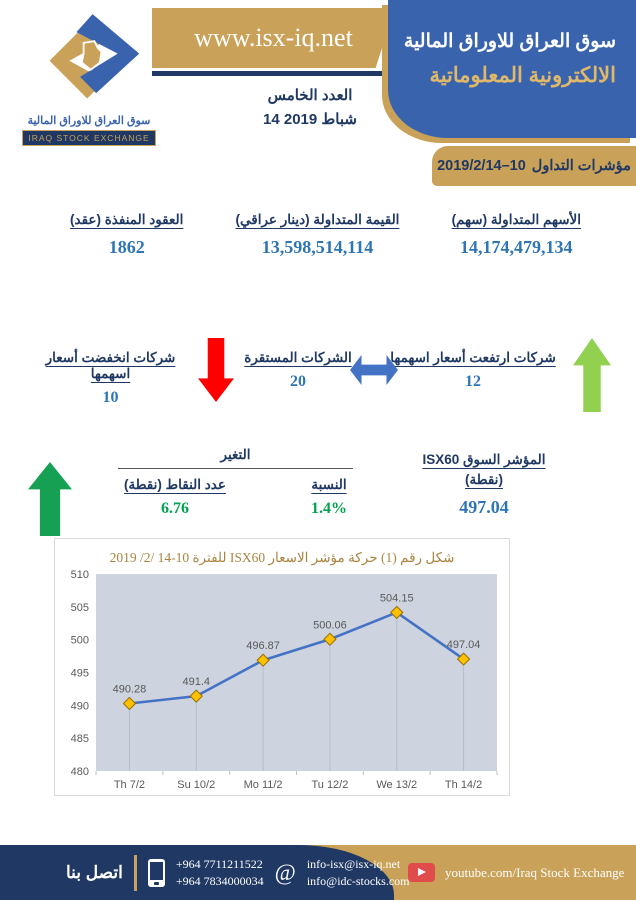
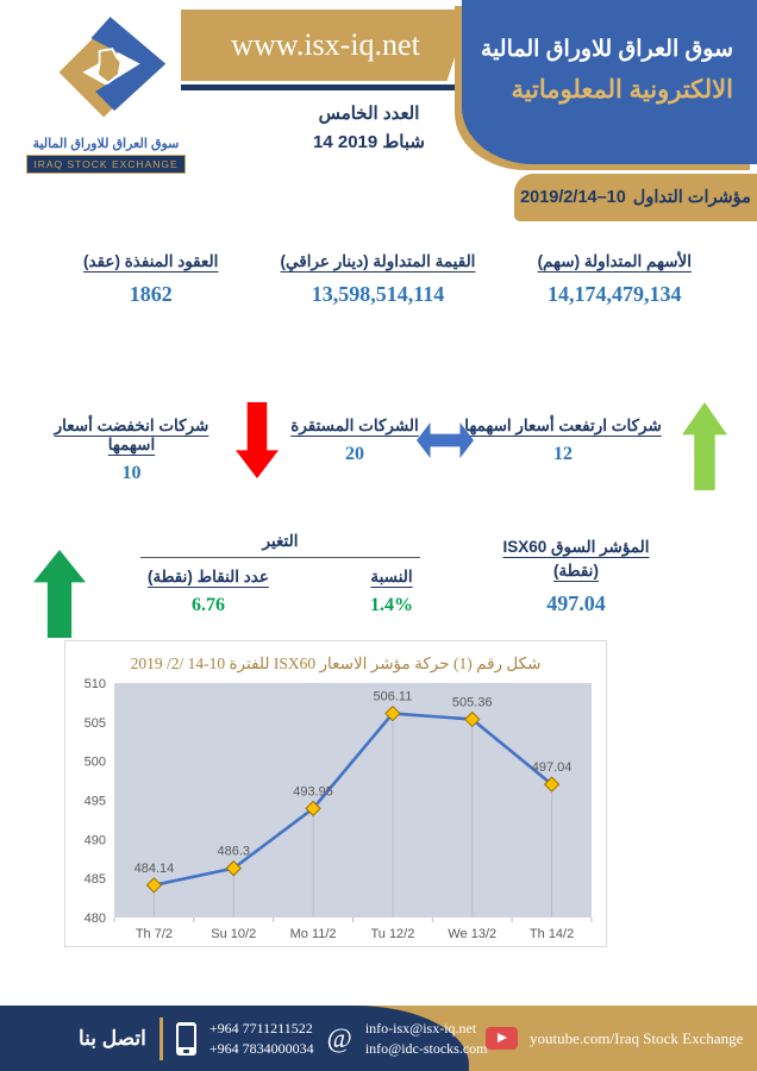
Th 7/2: 490.28 -> 484.14
Su 10/2: 491.4 -> 486.3
Mo 11/2: 496.87 -> 493.95
Tu 12/2: 500.06 -> 506.11
We 13/2: 504.15 -> 505.36
